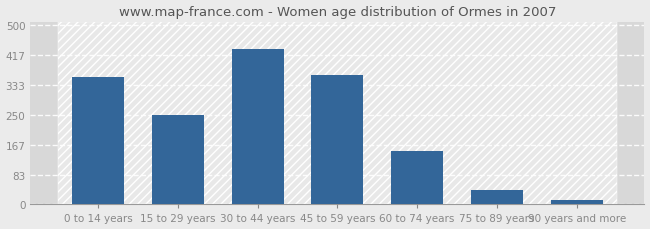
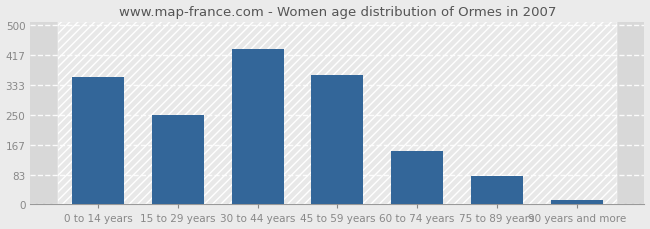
75 to 89 years: 40 -> 80
